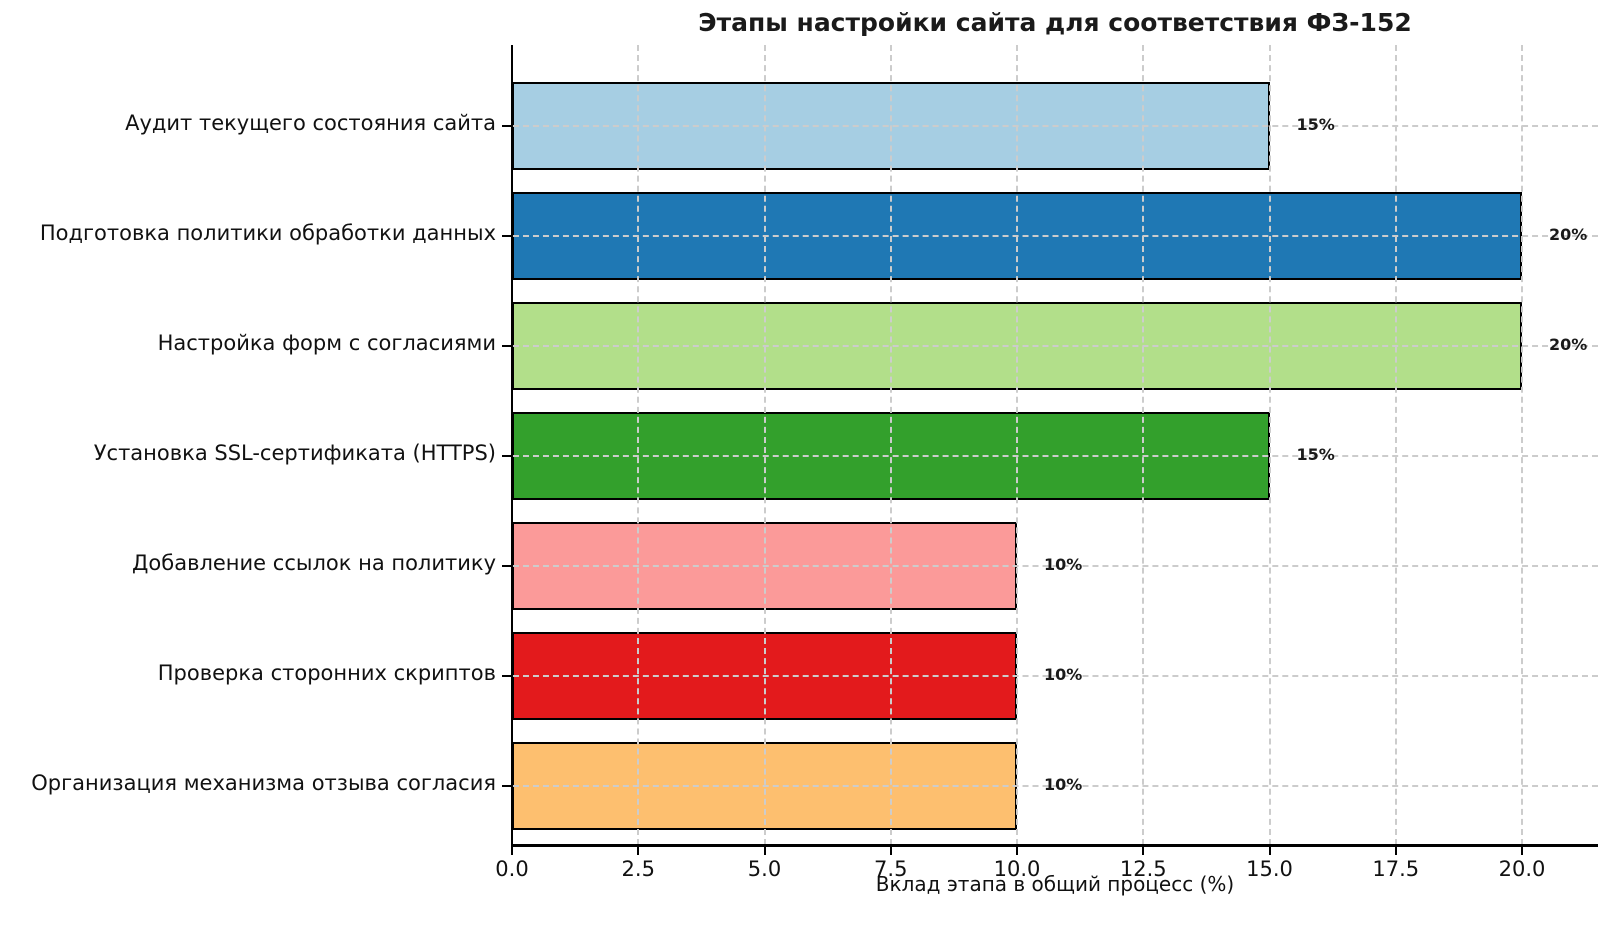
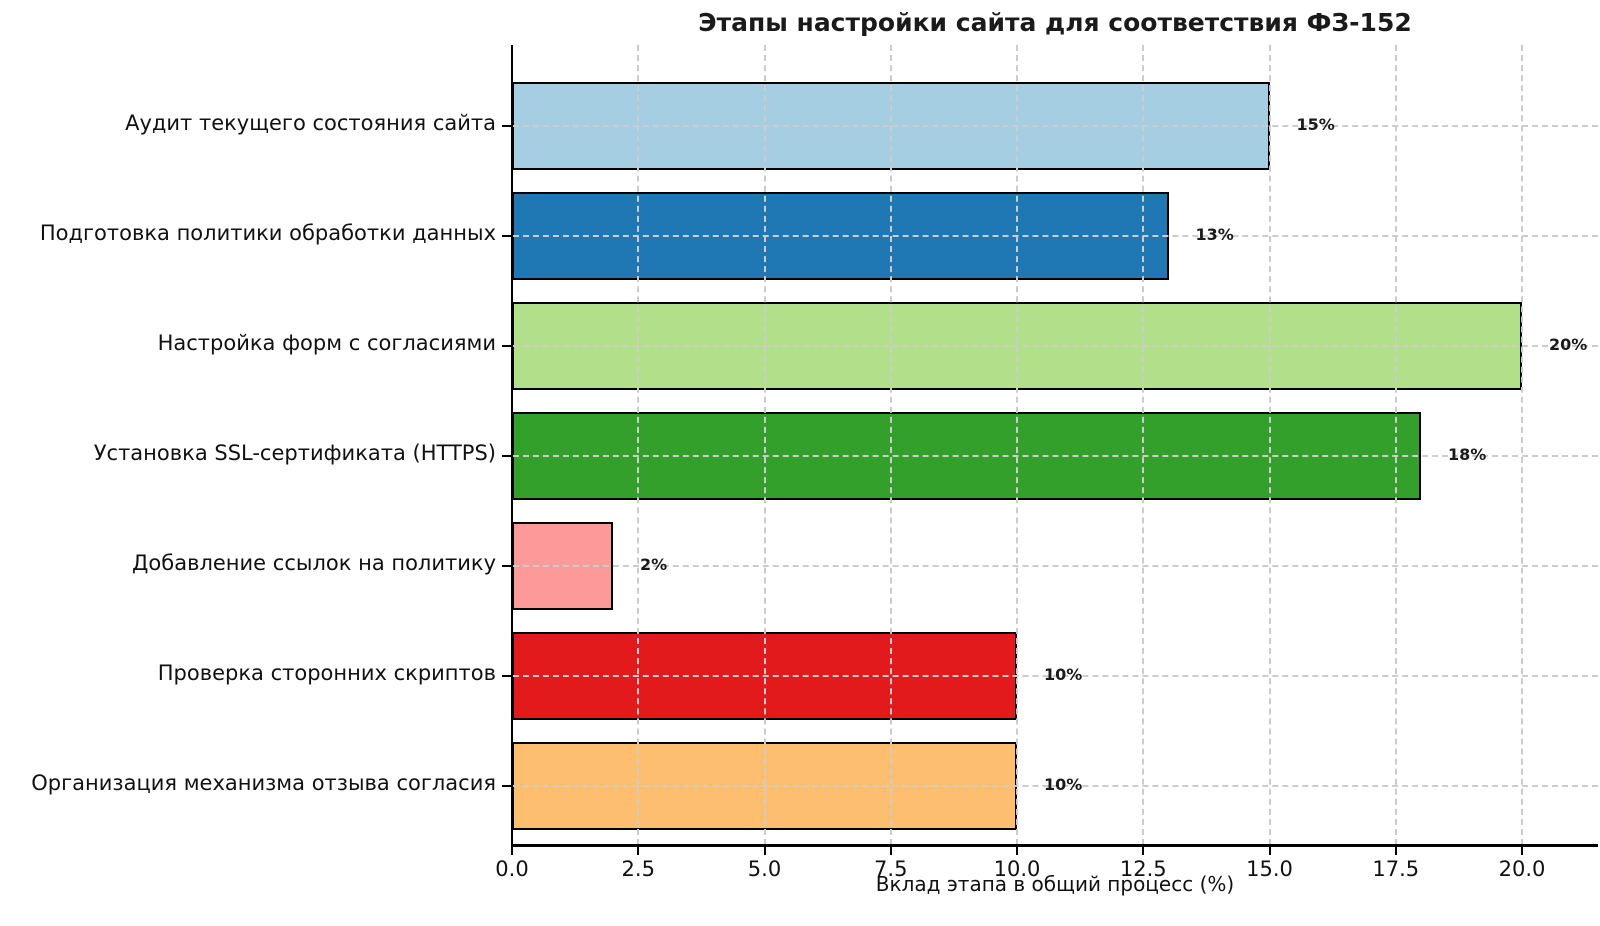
Подготовка политики обработки данных: 20% -> 13%
Установка SSL-сертификата (HTTPS): 15% -> 18%
Добавление ссылок на политику: 10% -> 2%
